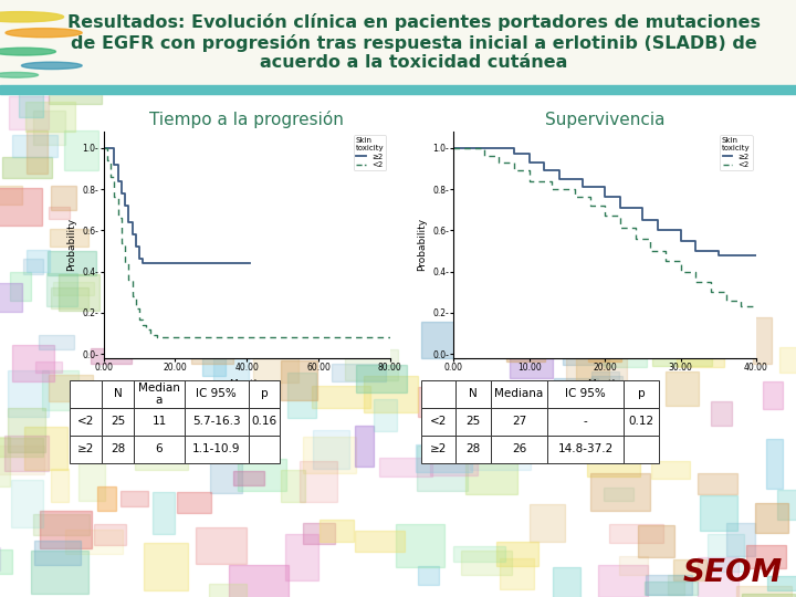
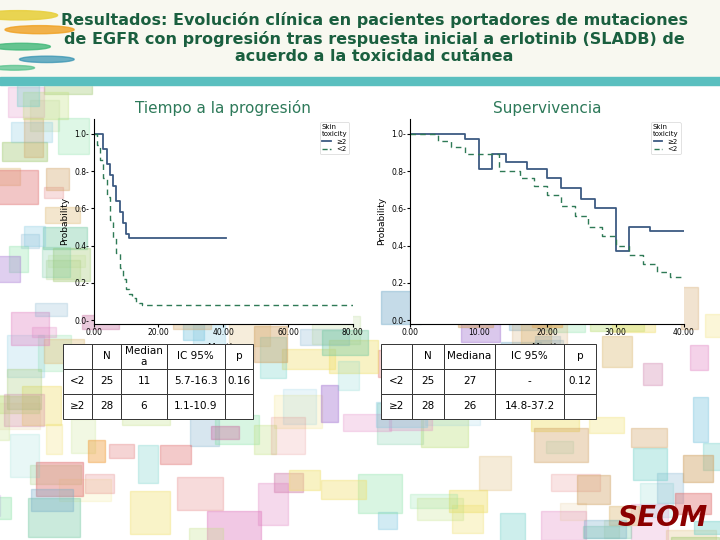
≥2/10.00: 0.93- -> 0.81-
<2/10.00: 0.84- -> 0.89-
≥2/30.00: 0.55- -> 0.37-
